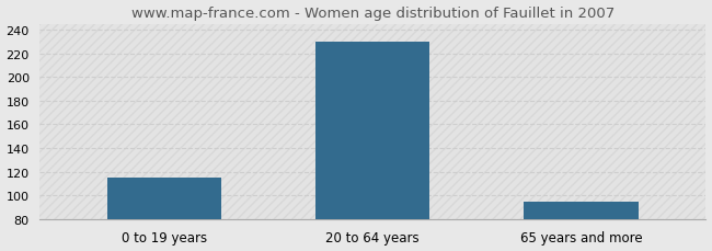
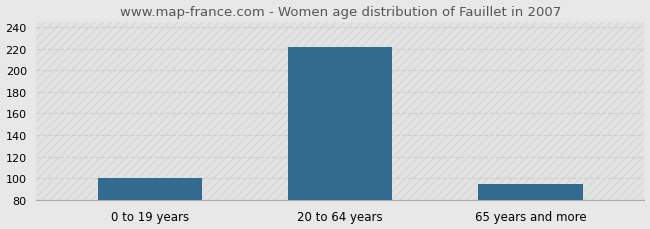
0 to 19 years: 115 -> 100
20 to 64 years: 230 -> 221
